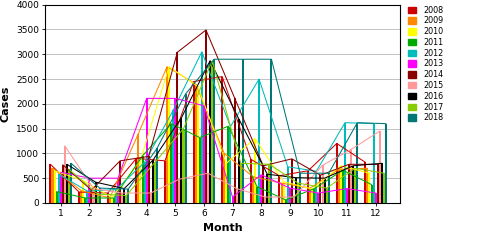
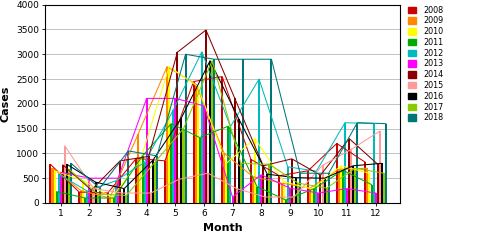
2012/3: 270 -> 450
2018/3: 280 -> 1050
2018/4: 1100 -> 950
2018/5: 2200 -> 3000
2014/11: 780 -> 1300
